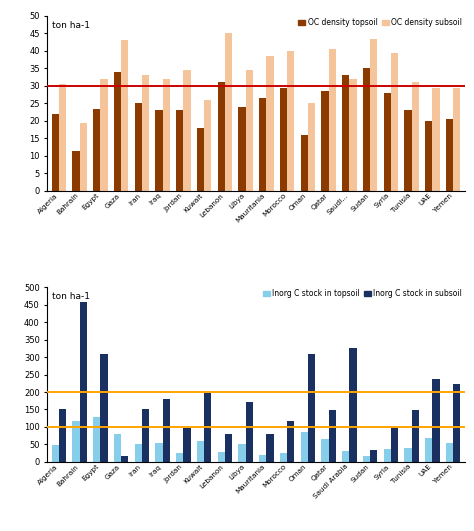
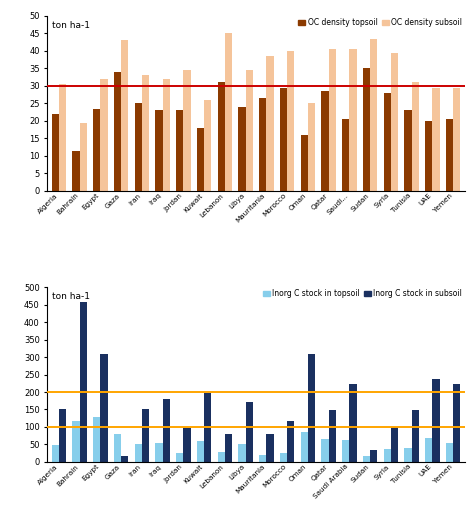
OC density topsoil/Saudi...: 33.0 -> 20.5
OC density subsoil/Saudi...: 32.0 -> 40.5
Inorg C stock in topsoil/Saudi Arabia: 30 -> 63
Inorg C stock in subsoil/Saudi Arabia: 325 -> 223
